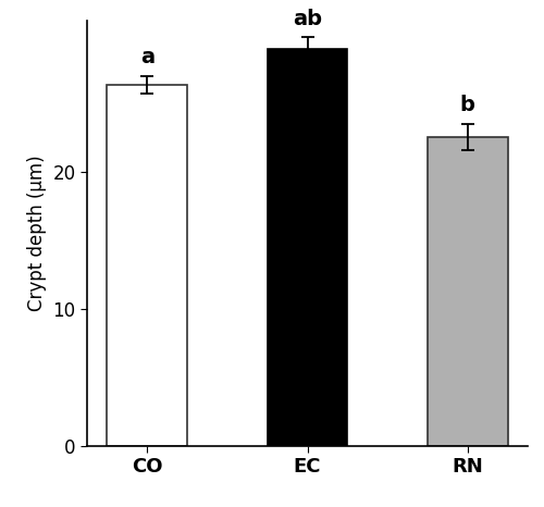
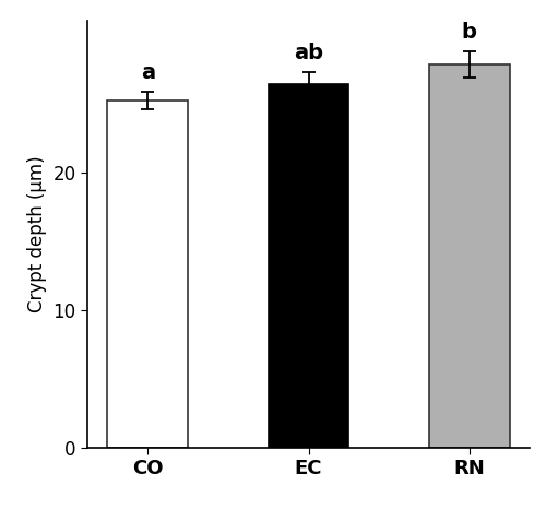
CO: 26.3 -> 25.2
EC: 28.9 -> 26.4
RN: 22.5 -> 27.8
